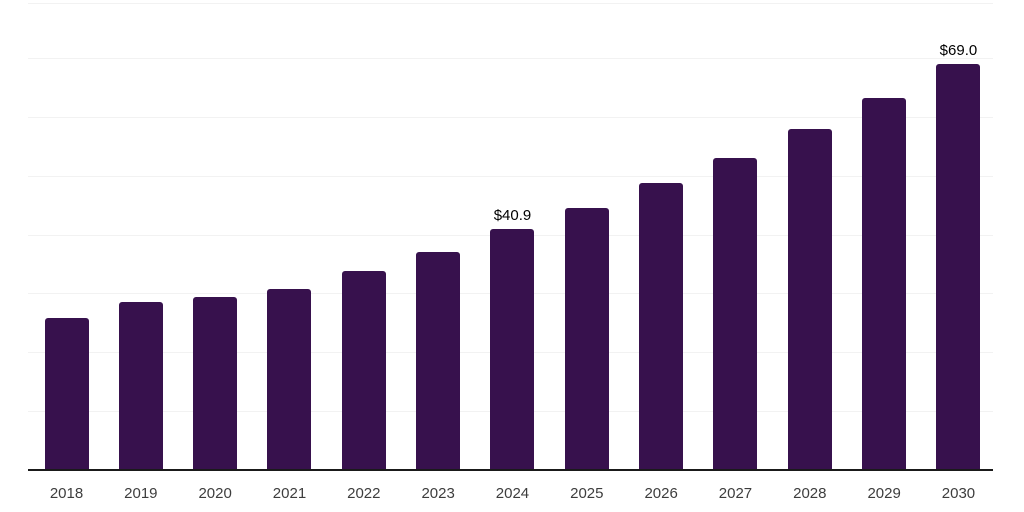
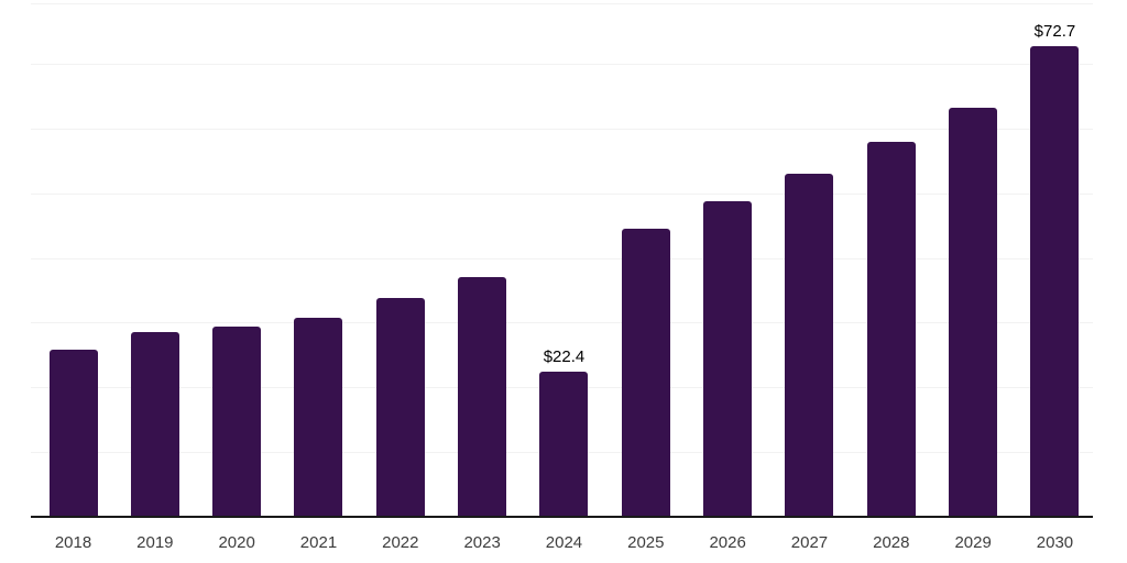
2024: $40.9 -> $22.4
2030: $69.0 -> $72.7
